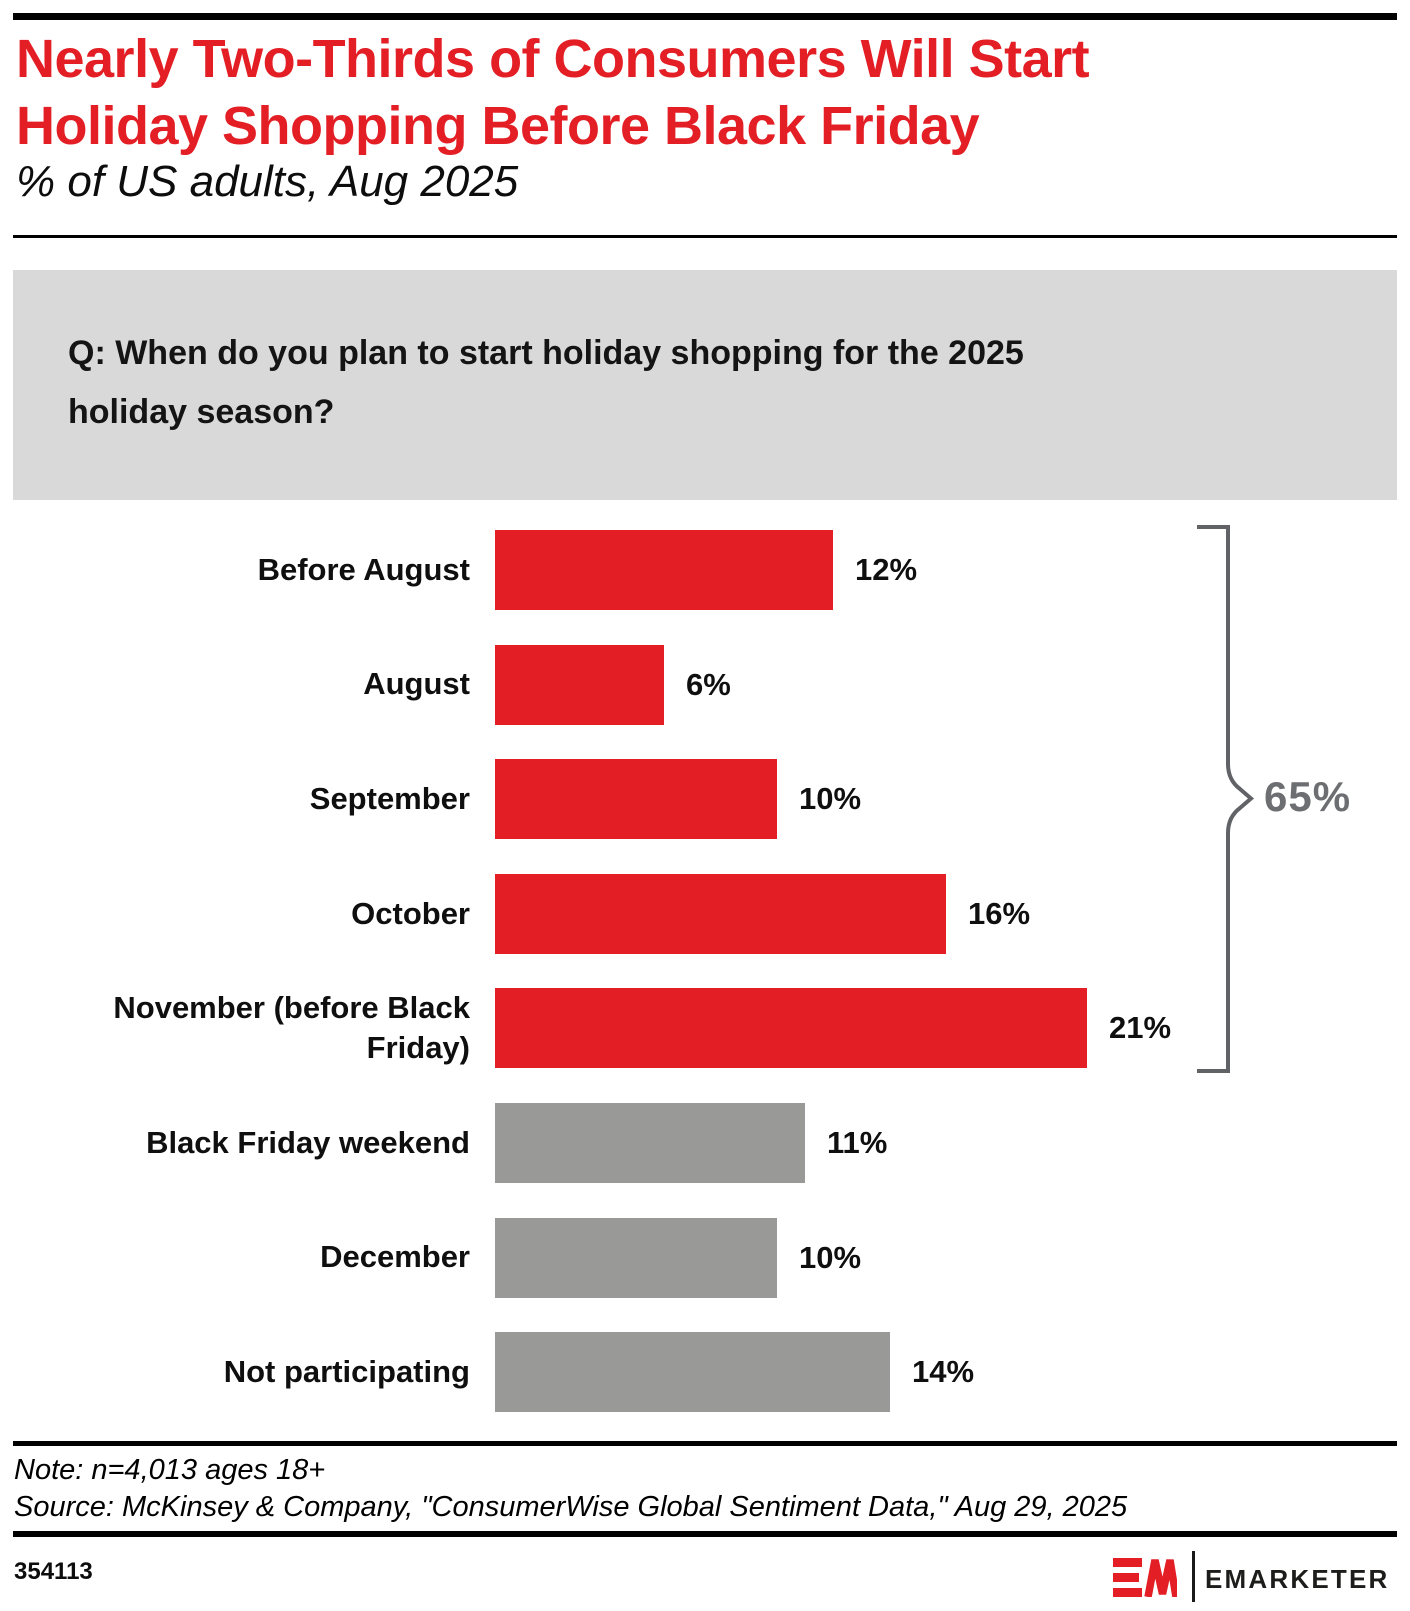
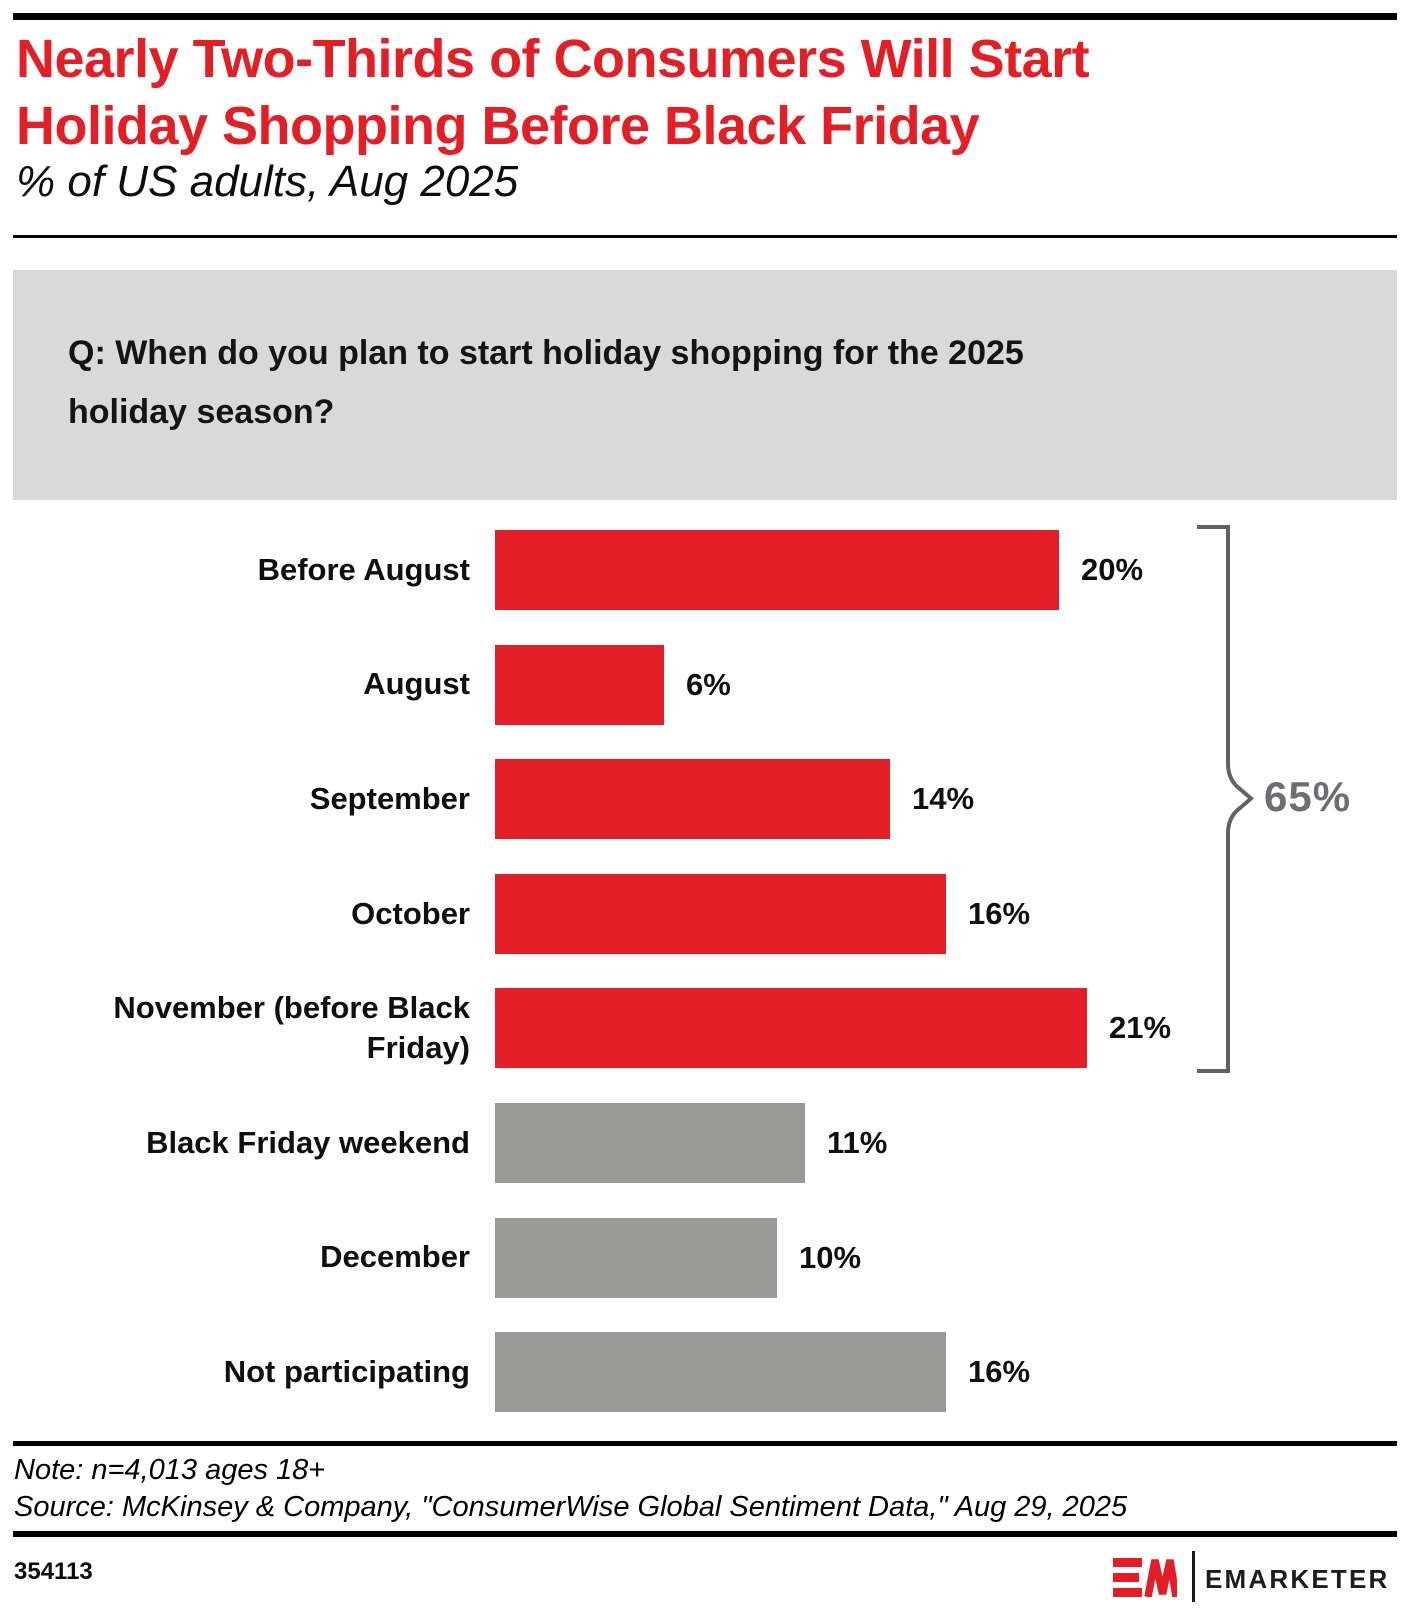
Before August: 12% -> 20%
September: 10% -> 14%
Not participating: 14% -> 16%
